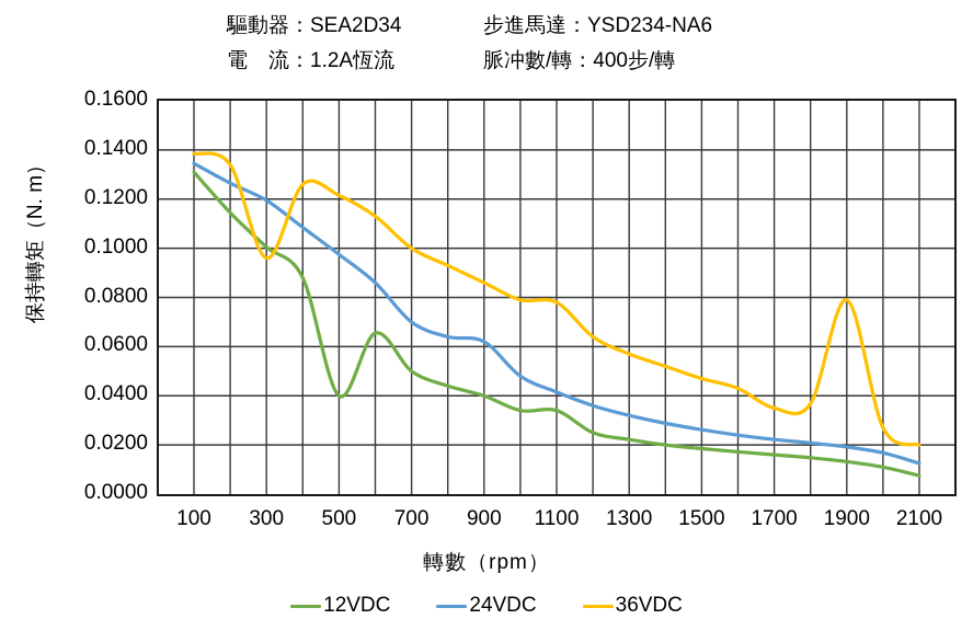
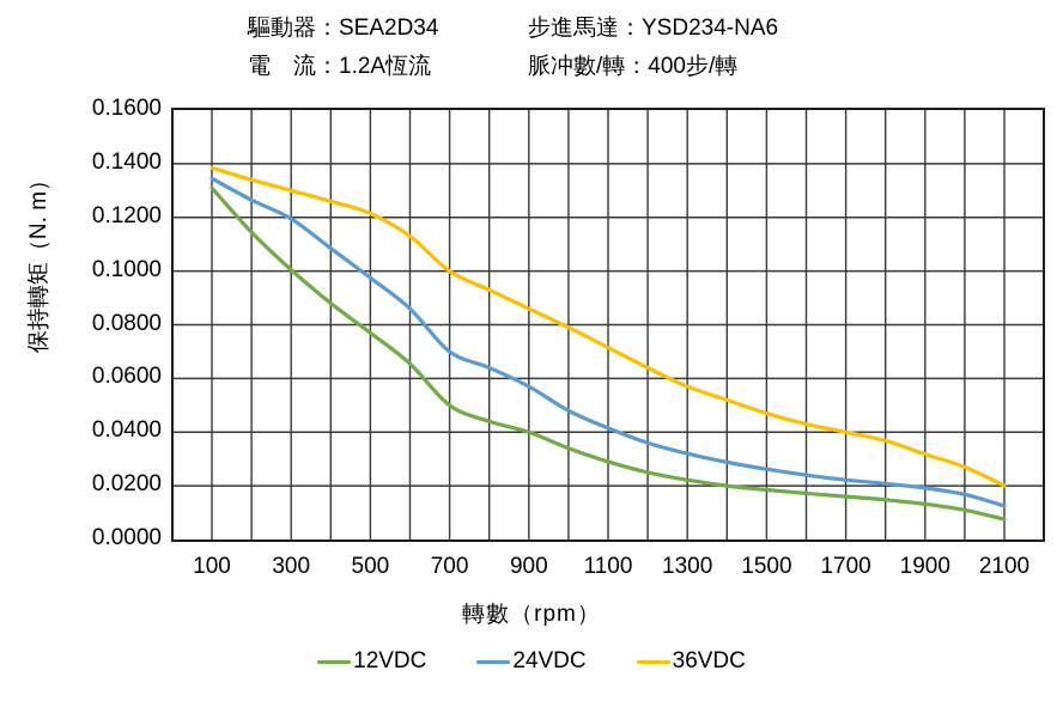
36VDC/300: 0.096 -> 0.130
12VDC/500: 0.040 -> 0.077
24VDC/900: 0.062 -> 0.057
12VDC/1100: 0.034 -> 0.029
36VDC/1100: 0.078 -> 0.071
36VDC/1700: 0.035 -> 0.040
36VDC/1900: 0.079 -> 0.032
